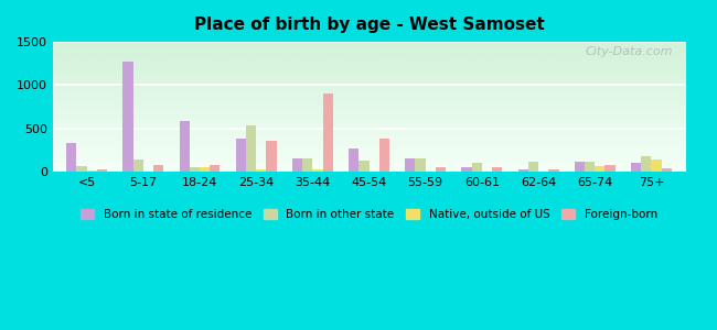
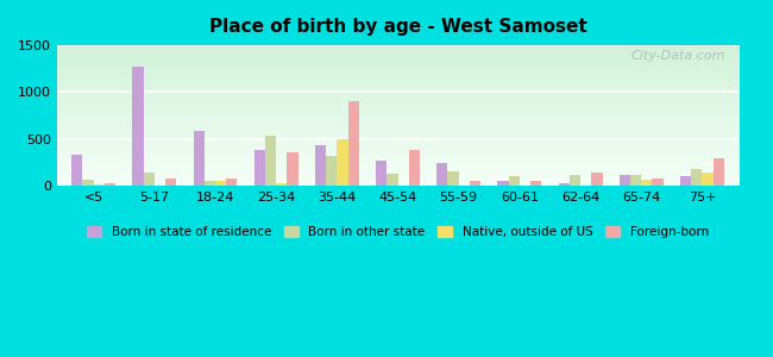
Born in state of residence/35-44: 160 -> 440
Born in other state/35-44: 160 -> 320
Native, outside of US/35-44: 30 -> 500
Born in state of residence/55-59: 160 -> 240
Foreign-born/62-64: 30 -> 140
Foreign-born/75+: 40 -> 300
